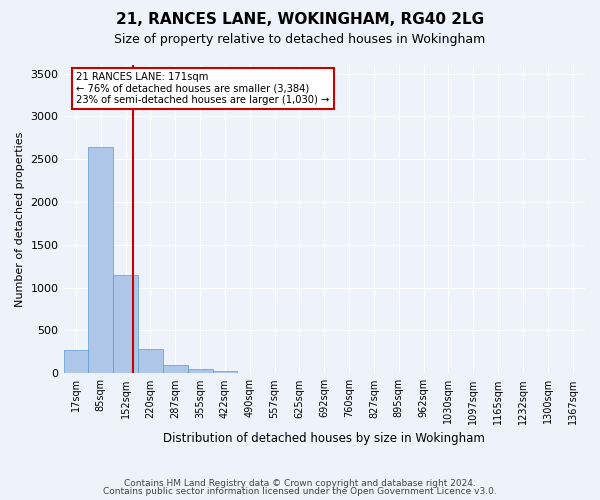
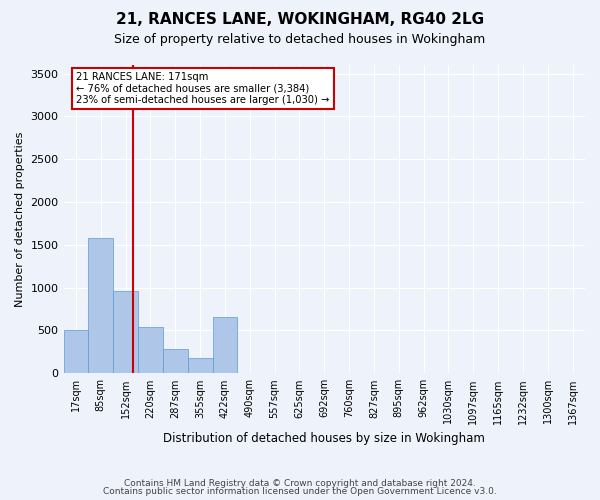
17sqm: 270 -> 500
85sqm: 2640 -> 1580
152sqm: 1150 -> 960
220sqm: 280 -> 540
287sqm: 100 -> 280
355sqm: 40 -> 180
422sqm: 30 -> 660
